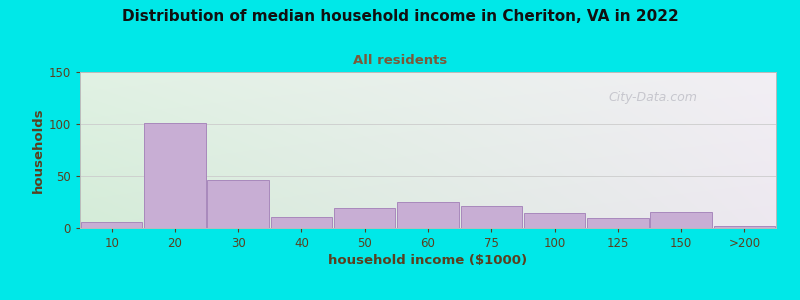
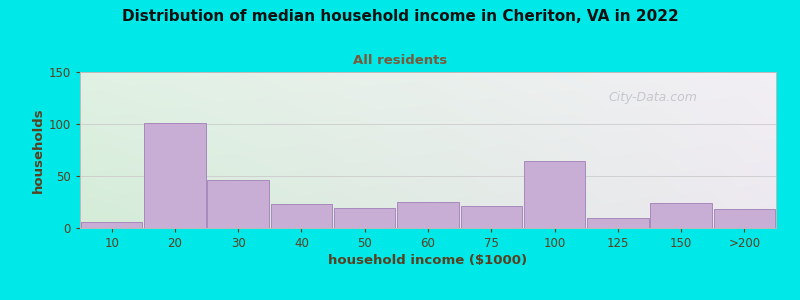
40: 11 -> 23
100: 14 -> 64
150: 15 -> 24
>200: 2 -> 18
